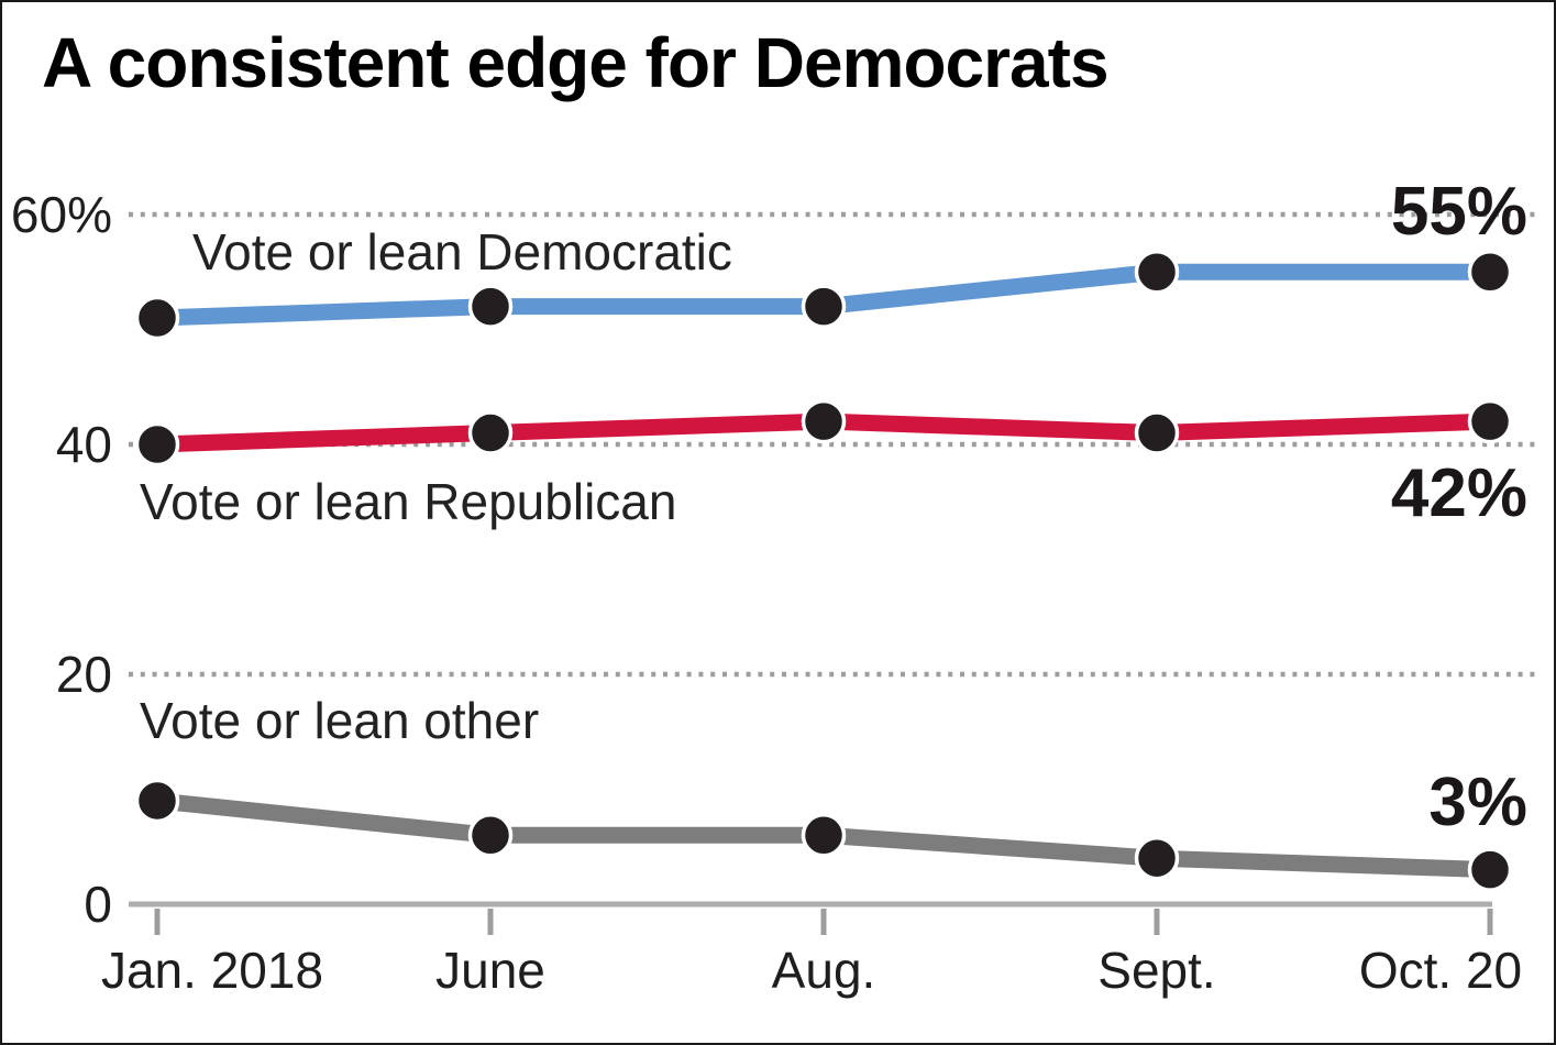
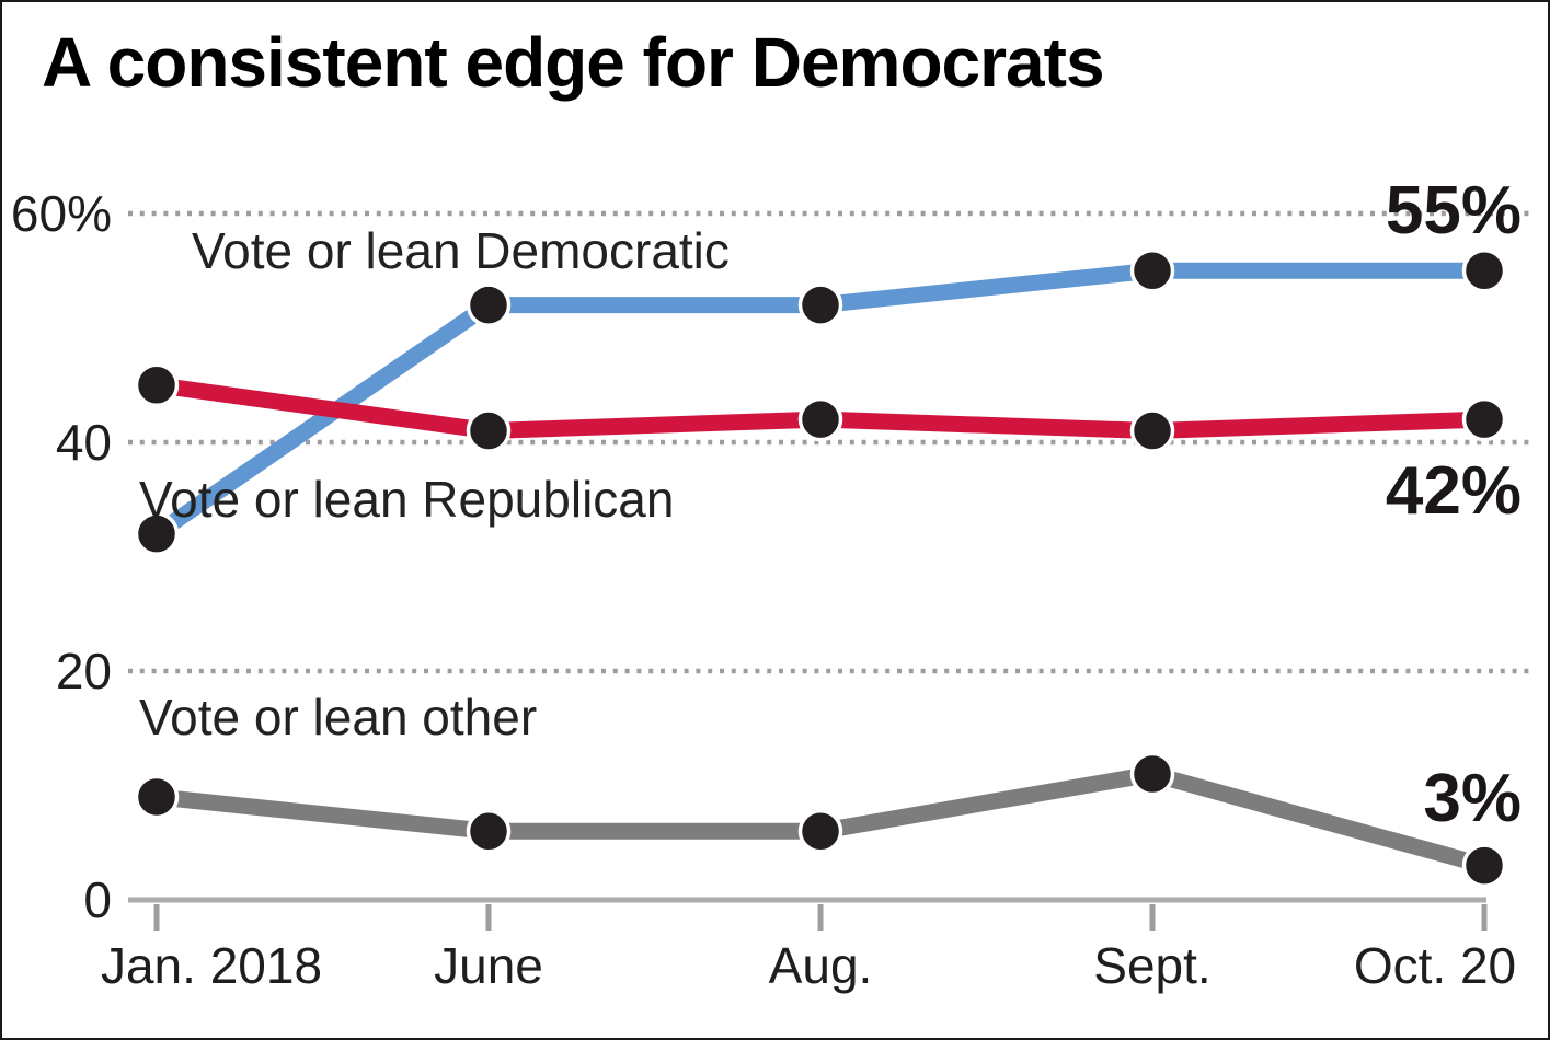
Vote or lean Democratic/Jan. 2018: 51% -> 32%
Vote or lean Republican/Jan. 2018: 40% -> 45%
Vote or lean other/Sept.: 4% -> 11%
